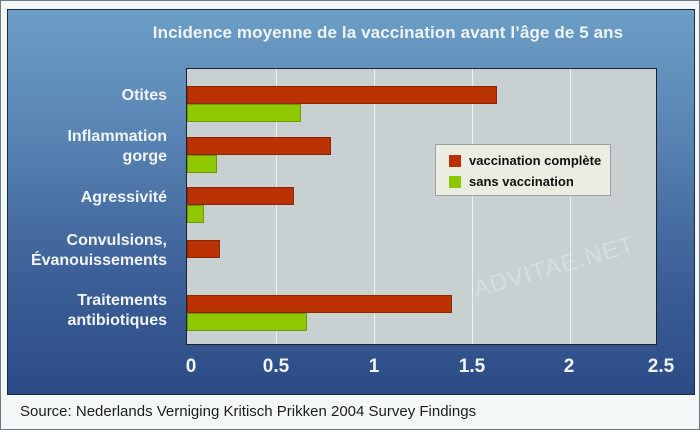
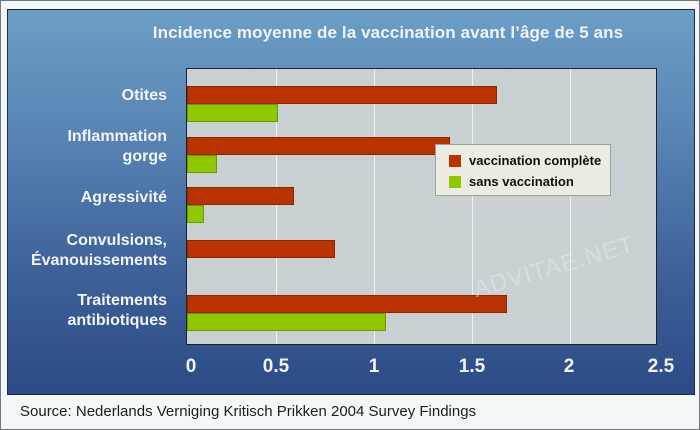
sans vaccination/Otites: 0,63 -> 0,51
vaccination complète/Inflammation gorge: 0,78 -> 1,39
vaccination complète/Convulsions, Évanouissements: 0,20 -> 0,80
vaccination complète/Traitements antibiotiques: 1,40 -> 1,68
sans vaccination/Traitements antibiotiques: 0,66 -> 1,06
